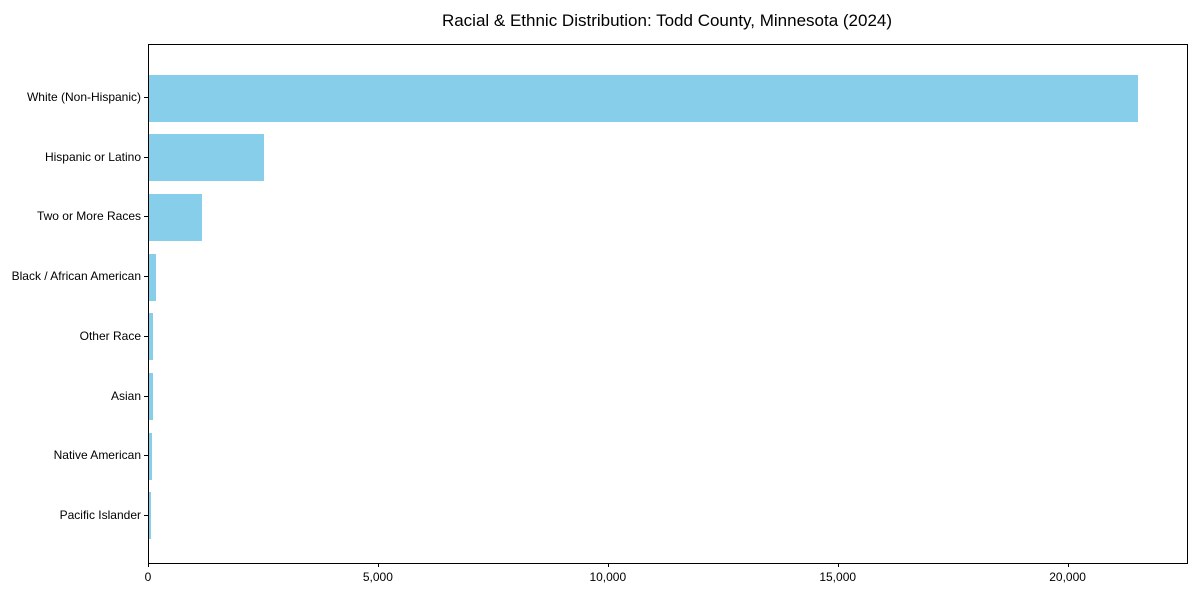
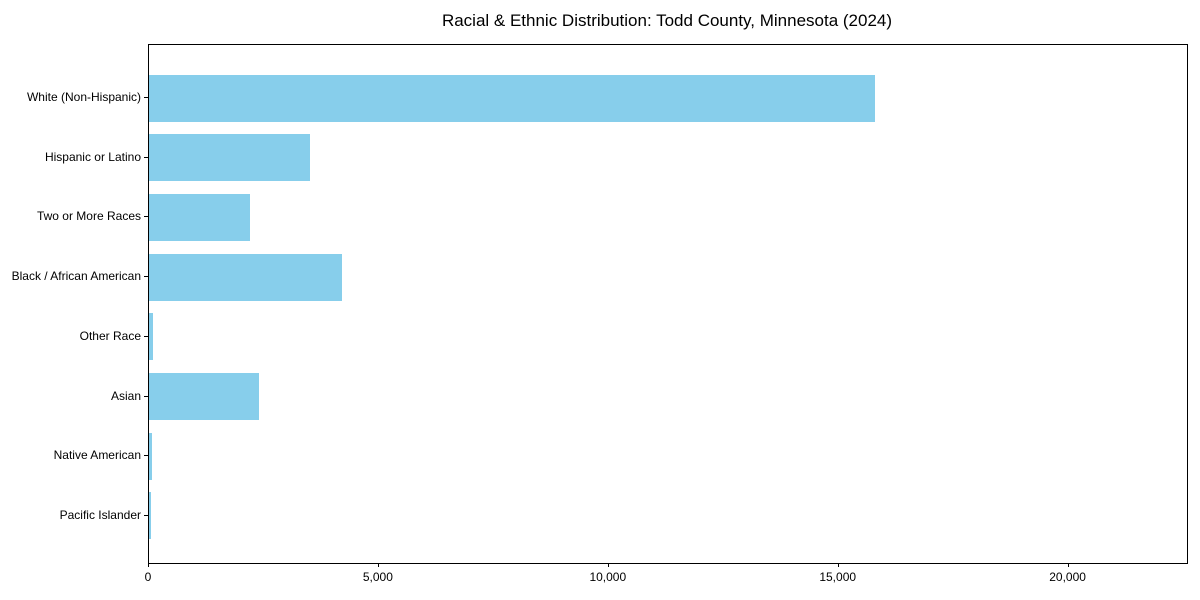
White (Non-Hispanic): 21500 -> 15800
Hispanic or Latino: 2500 -> 3500
Two or More Races: 1200 -> 2200
Black / African American: 200 -> 4200
Asian: 100 -> 2400
